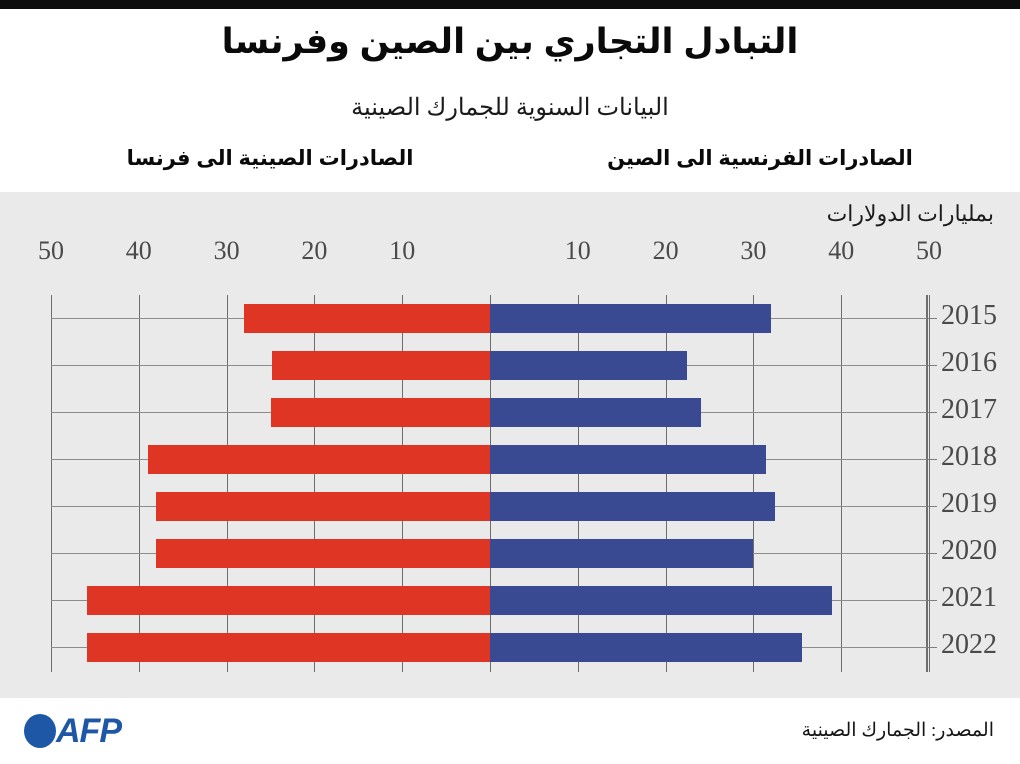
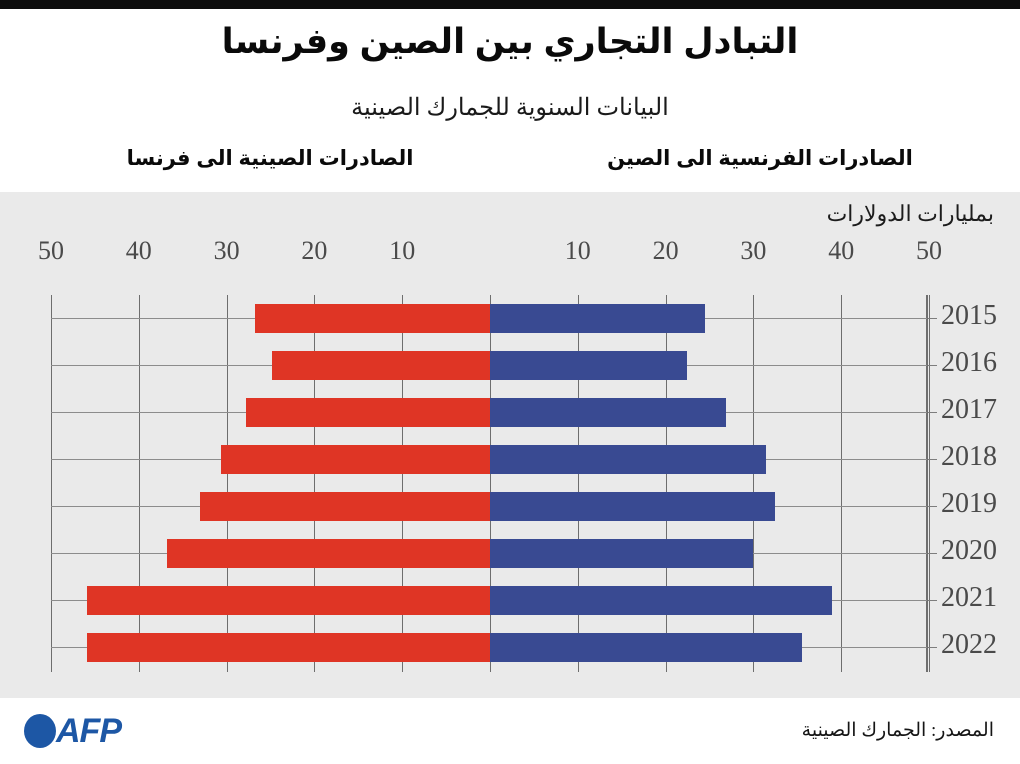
الصادرات الفرنسية الى الصين/2015: 32 -> 24
الصادرات الصينية الى فرنسا/2015: 28 -> 27
الصادرات الفرنسية الى الصين/2017: 24 -> 27
الصادرات الصينية الى فرنسا/2017: 25 -> 28
الصادرات الصينية الى فرنسا/2018: 39 -> 31
الصادرات الصينية الى فرنسا/2019: 38 -> 33
الصادرات الصينية الى فرنسا/2020: 38 -> 37
